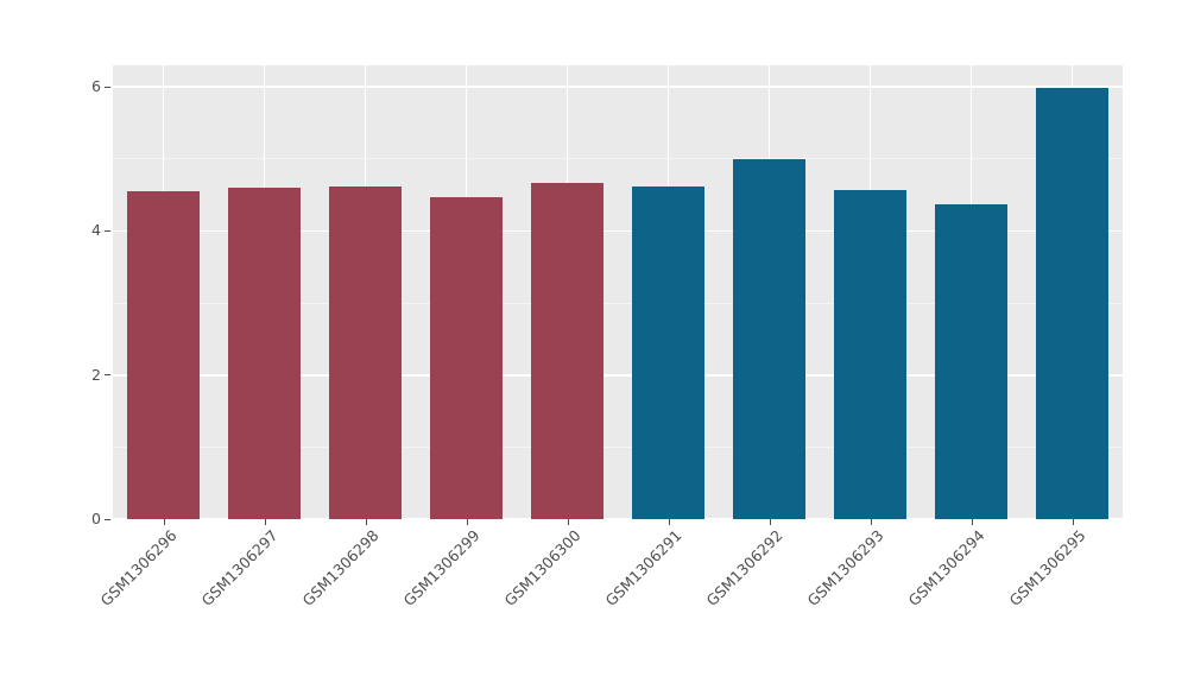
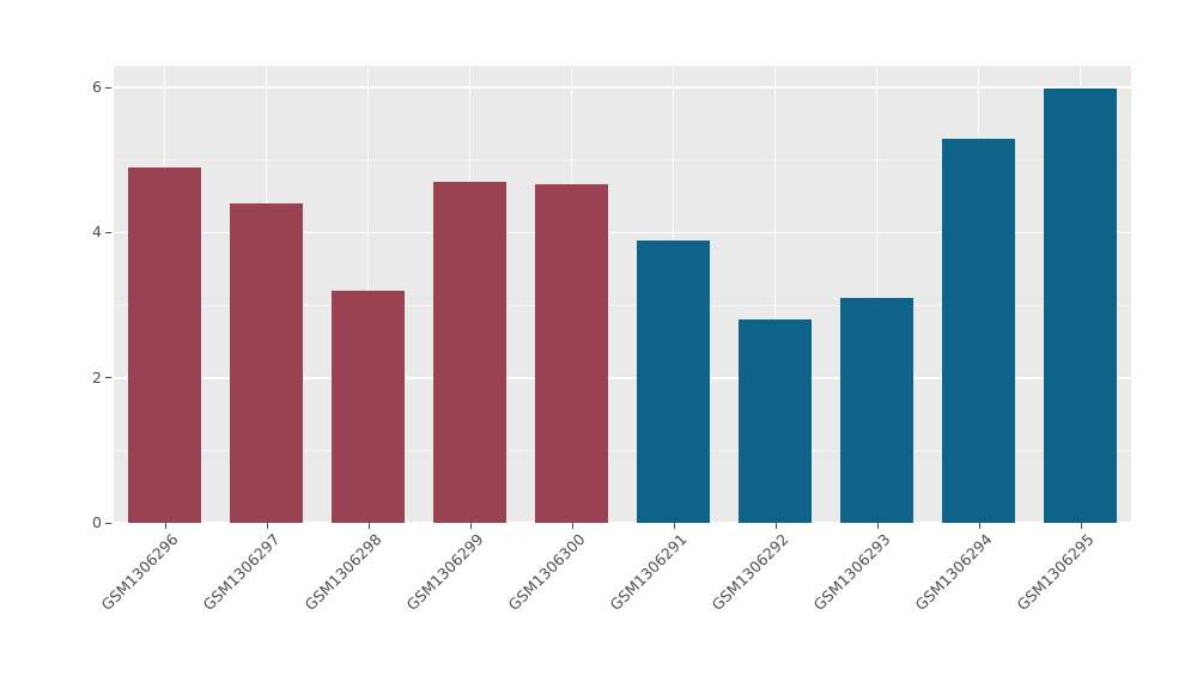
GSM1306296: 4.5 -> 4.9
GSM1306297: 4.6 -> 4.4
GSM1306298: 4.6 -> 3.2
GSM1306299: 4.5 -> 4.7
GSM1306291: 4.6 -> 3.9
GSM1306292: 5.0 -> 2.8
GSM1306293: 4.6 -> 3.1
GSM1306294: 4.4 -> 5.3
